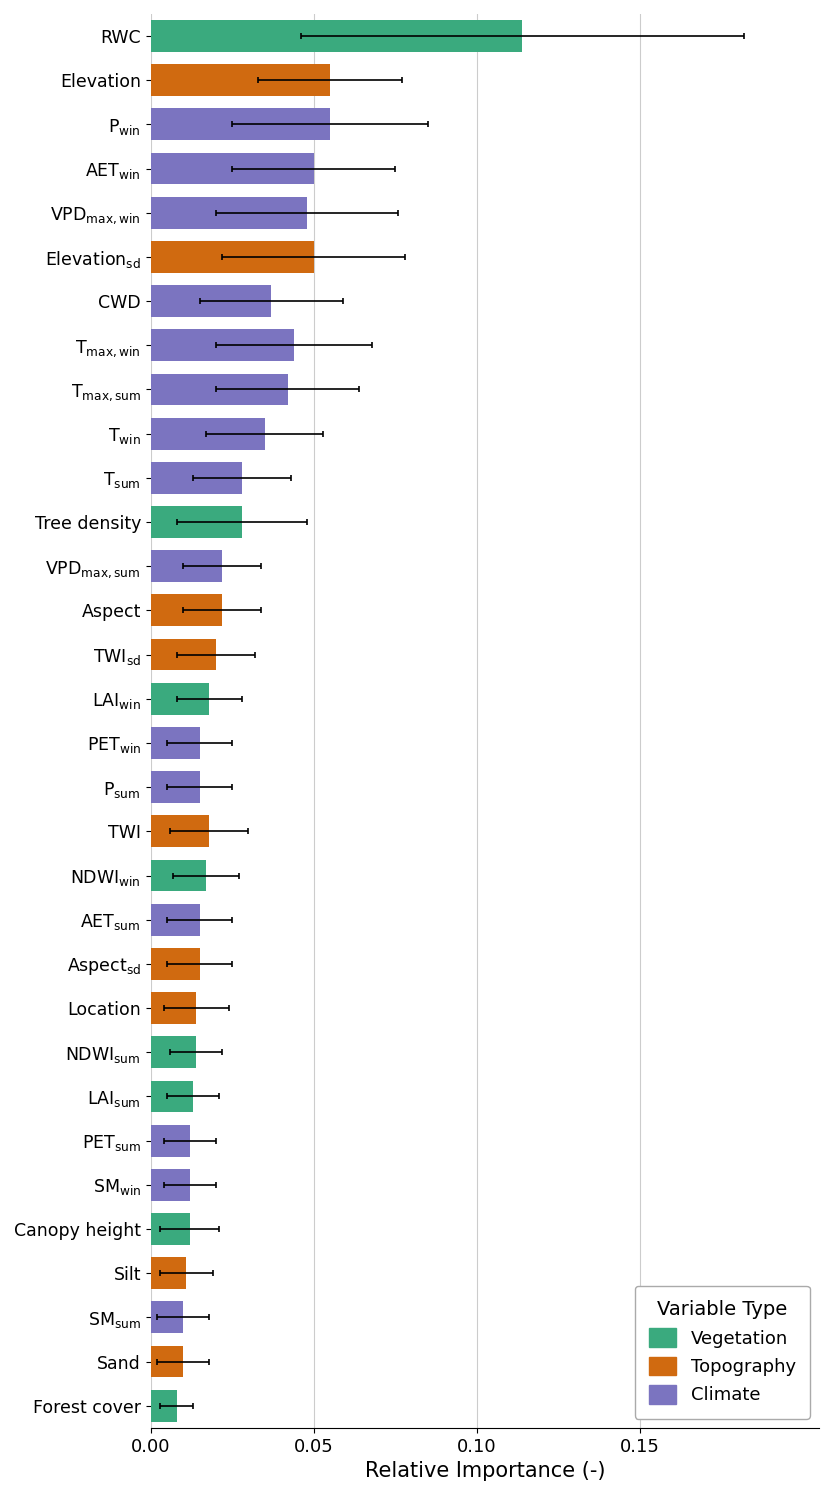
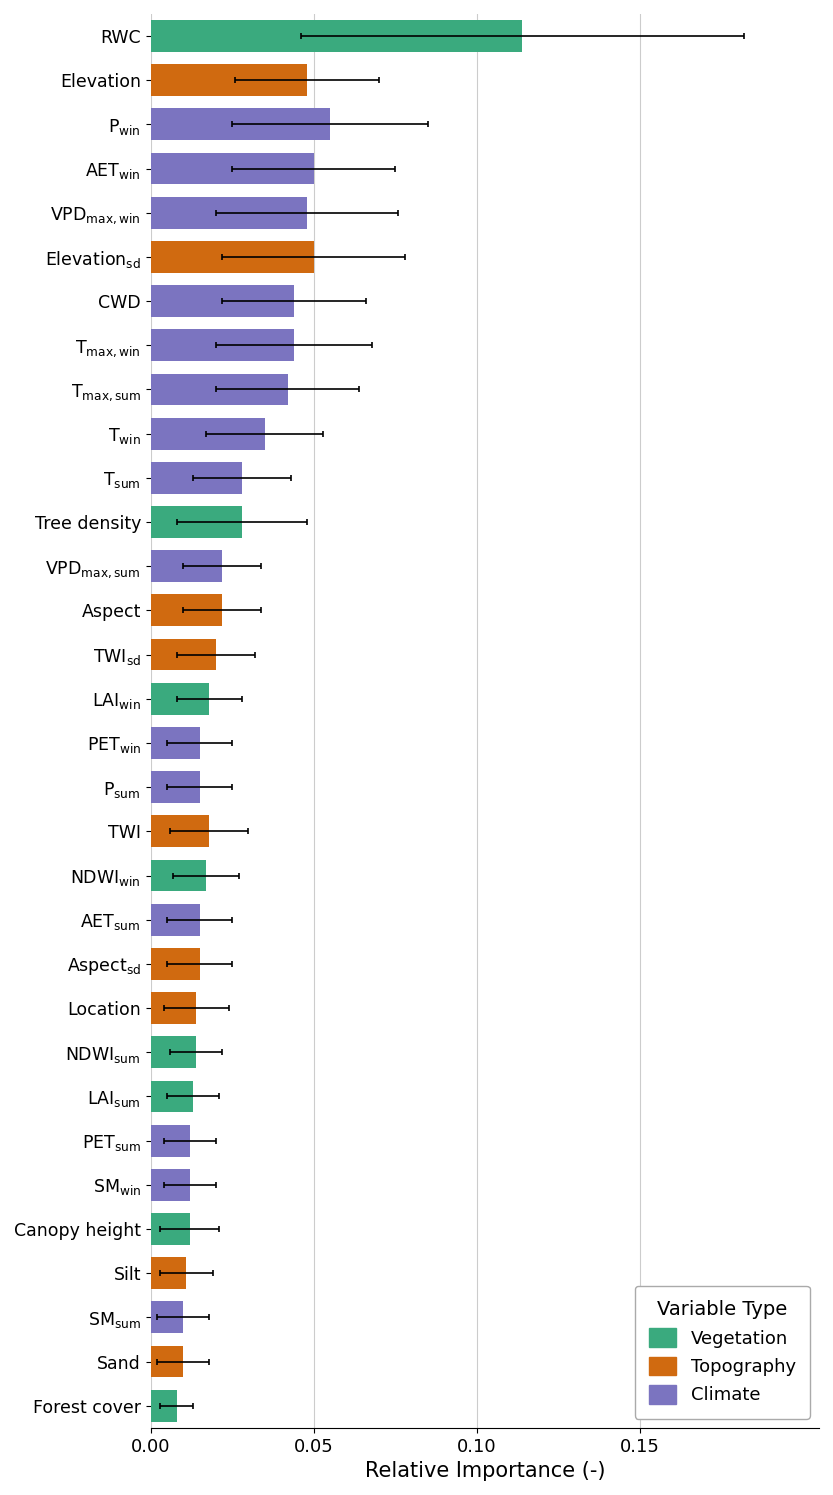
Elevation: 0.055 -> 0.048
CWD: 0.037 -> 0.044
